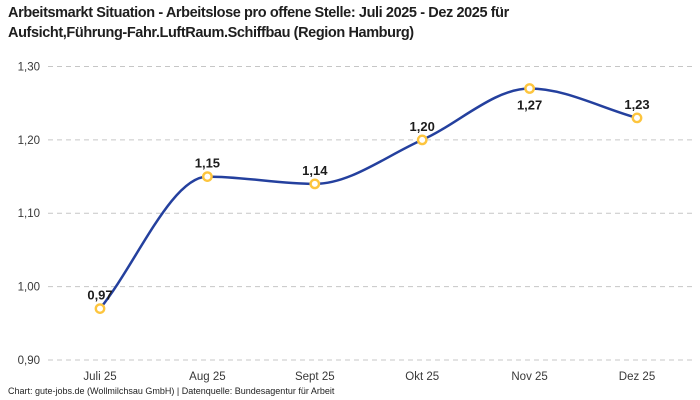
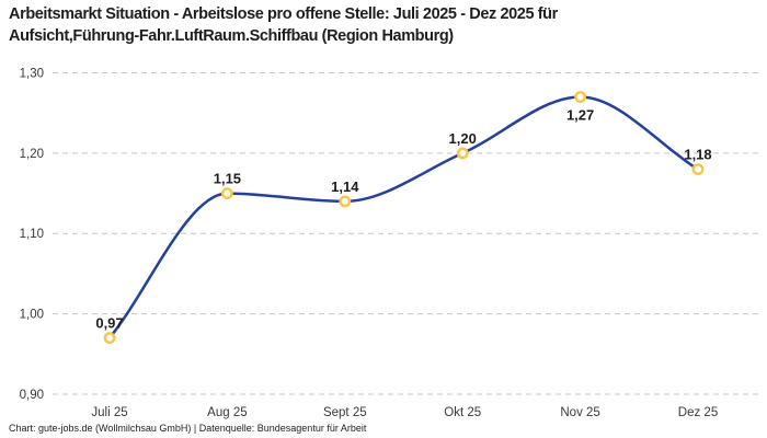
Dez 25: 1,23 -> 1,18
